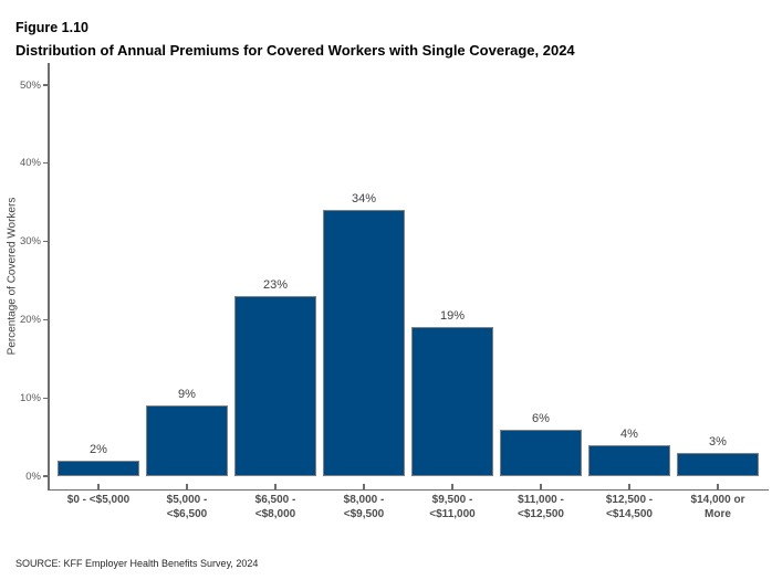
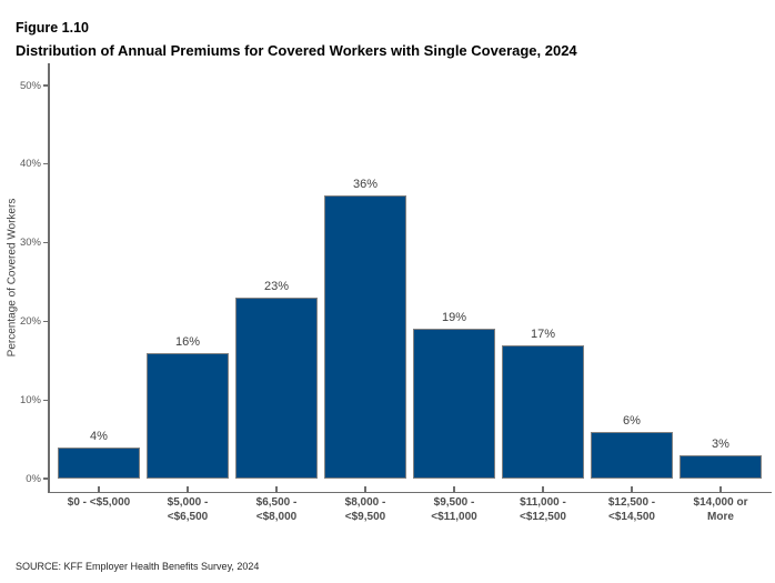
$0 - <$5,000: 2% -> 4%
$5,000 - <$6,500: 9% -> 16%
$8,000 - <$9,500: 34% -> 36%
$11,000 - <$12,500: 6% -> 17%
$12,500 - <$14,500: 4% -> 6%
